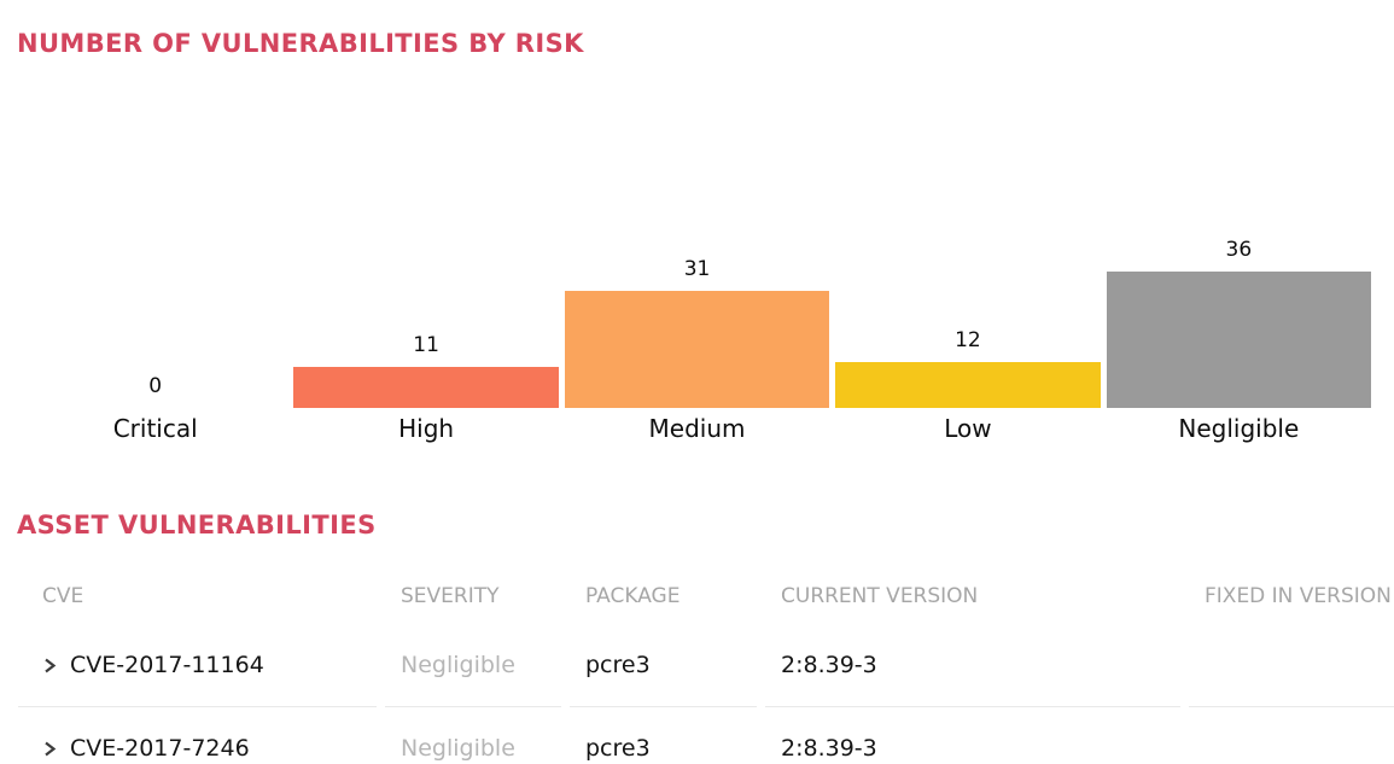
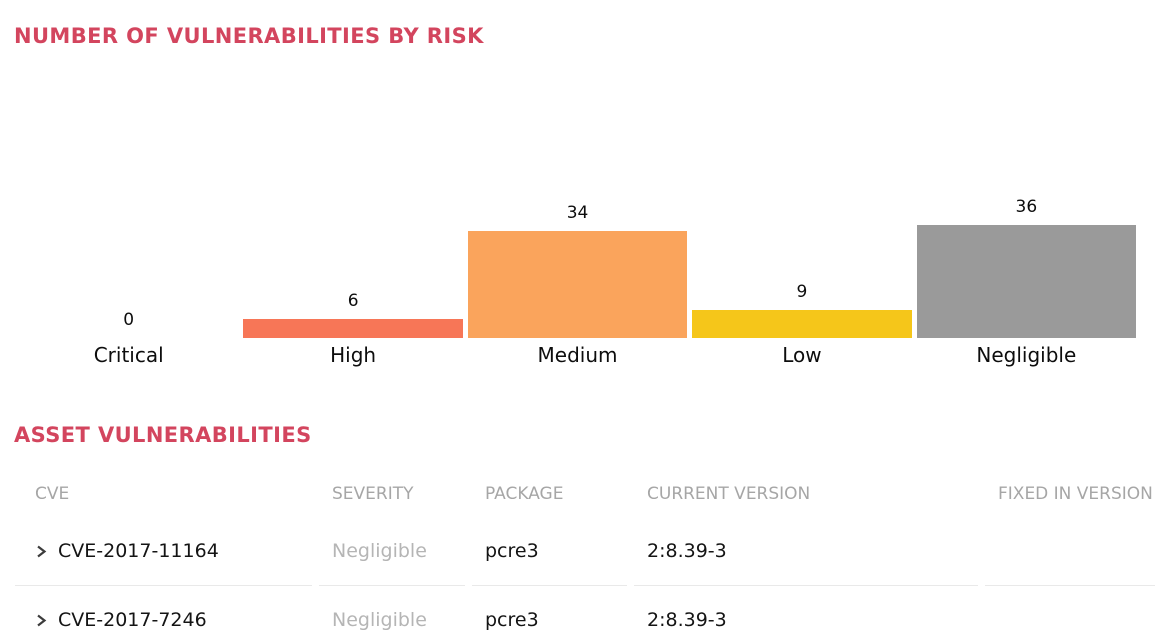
High: 11 -> 6
Medium: 31 -> 34
Low: 12 -> 9
